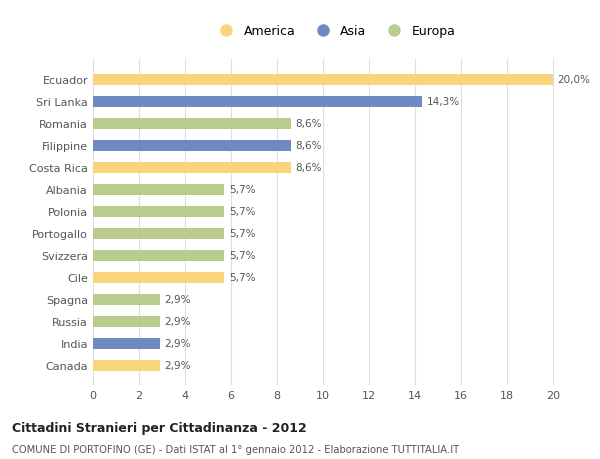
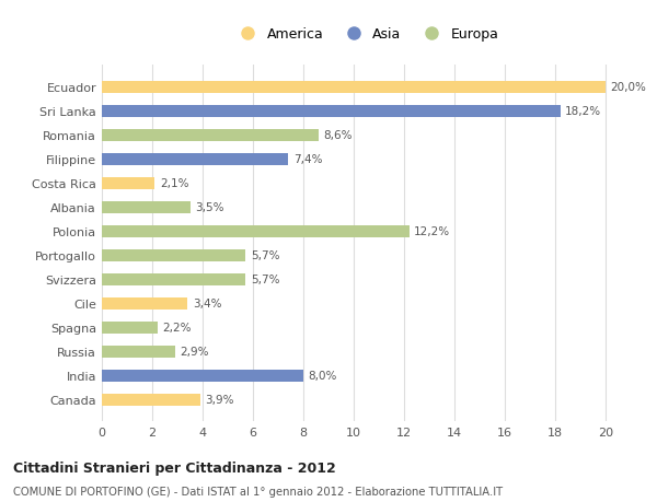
Sri Lanka: 14,3% -> 18,2%
Filippine: 8,6% -> 7,4%
Costa Rica: 8,6% -> 2,1%
Albania: 5,7% -> 3,5%
Polonia: 5,7% -> 12,2%
Cile: 5,7% -> 3,4%
Spagna: 2,9% -> 2,2%
India: 2,9% -> 8,0%
Canada: 2,9% -> 3,9%
